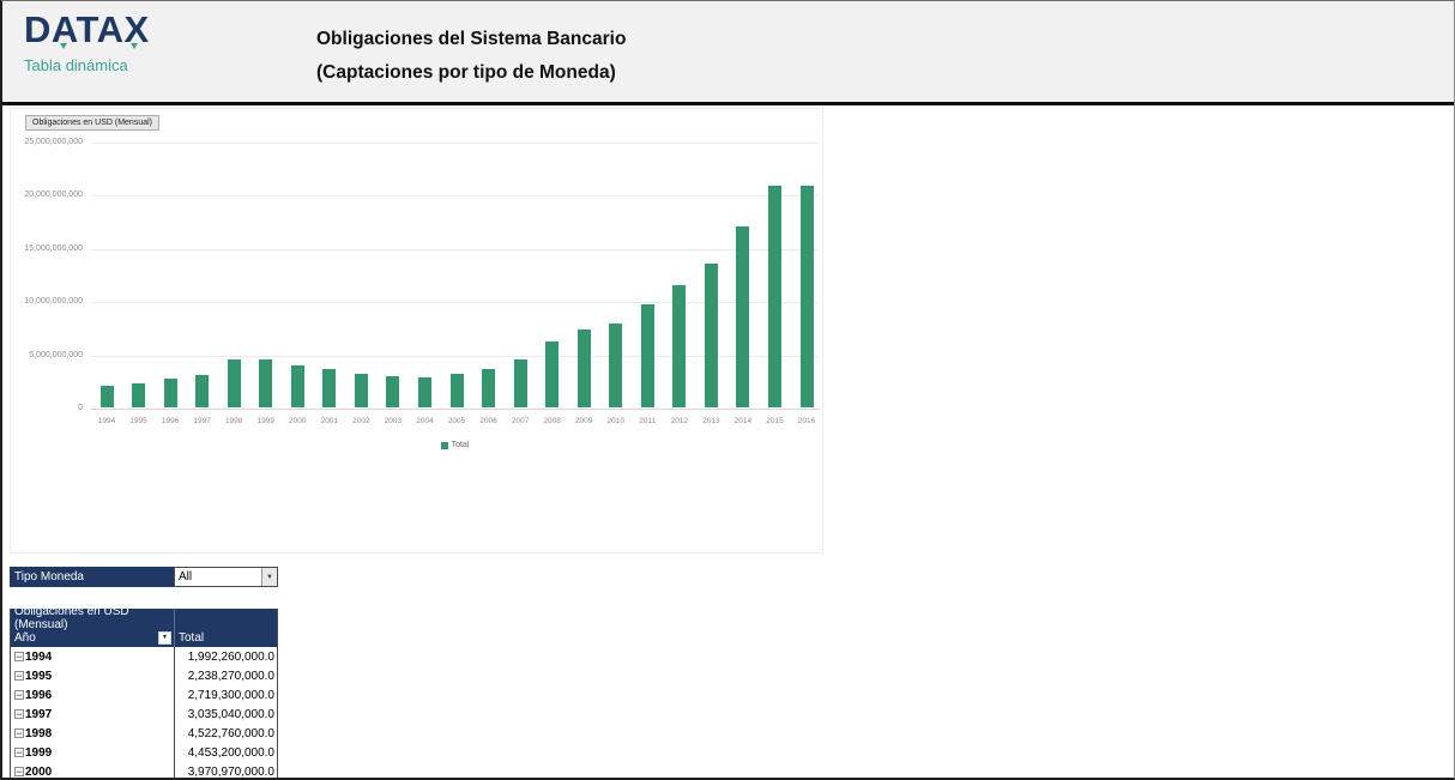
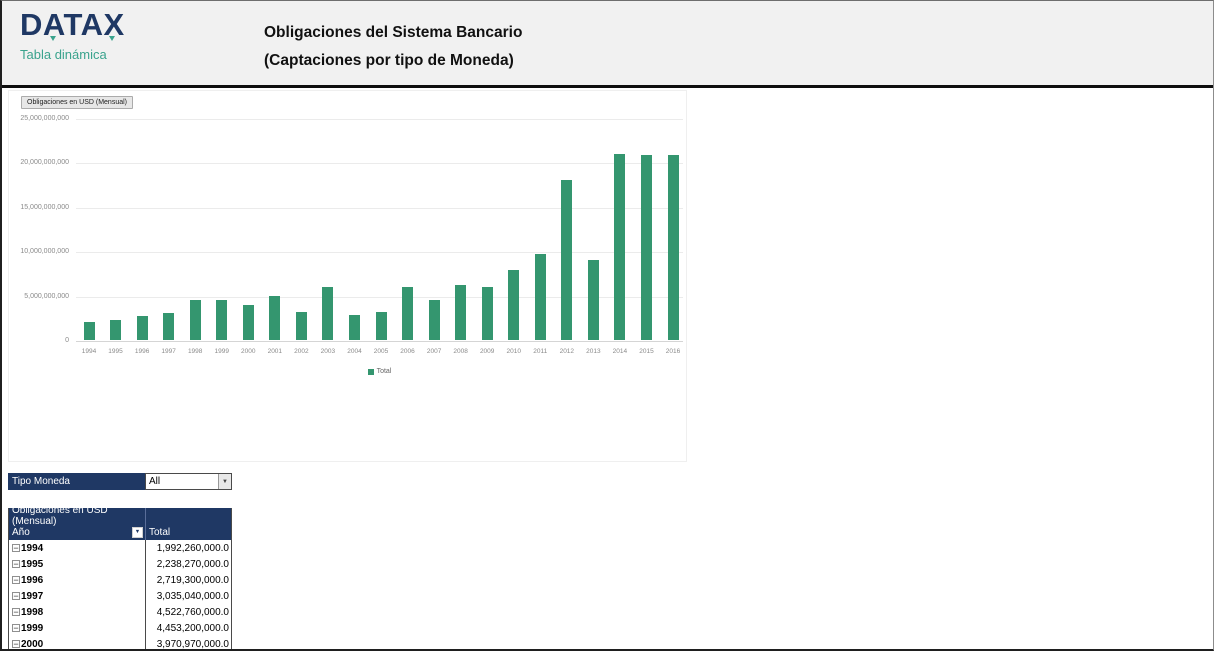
2001: 4000000000 -> 5000000000
2003: 3000000000 -> 6000000000
2006: 4000000000 -> 6000000000
2009: 7000000000 -> 6000000000
2012: 12000000000 -> 18000000000
2013: 13000000000 -> 9000000000
2014: 17000000000 -> 21000000000
